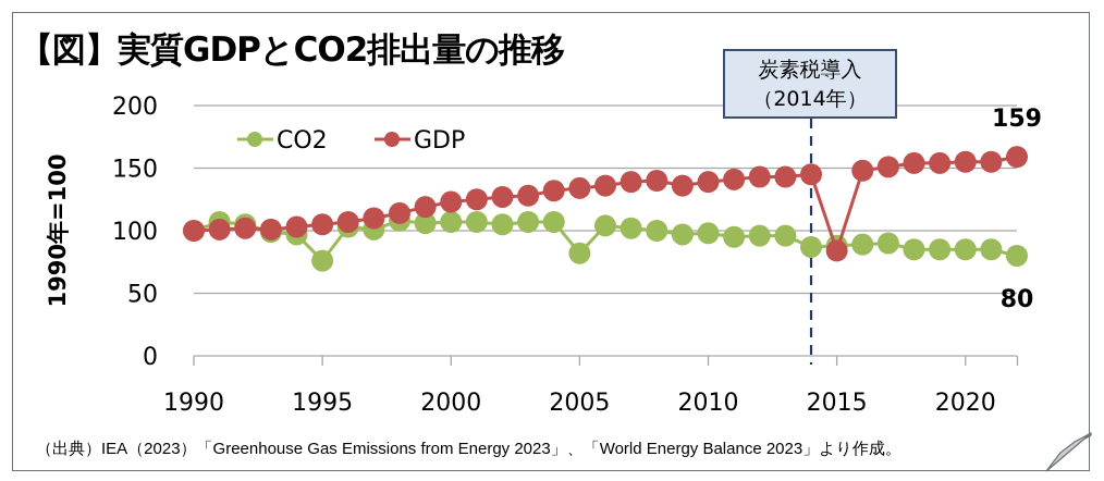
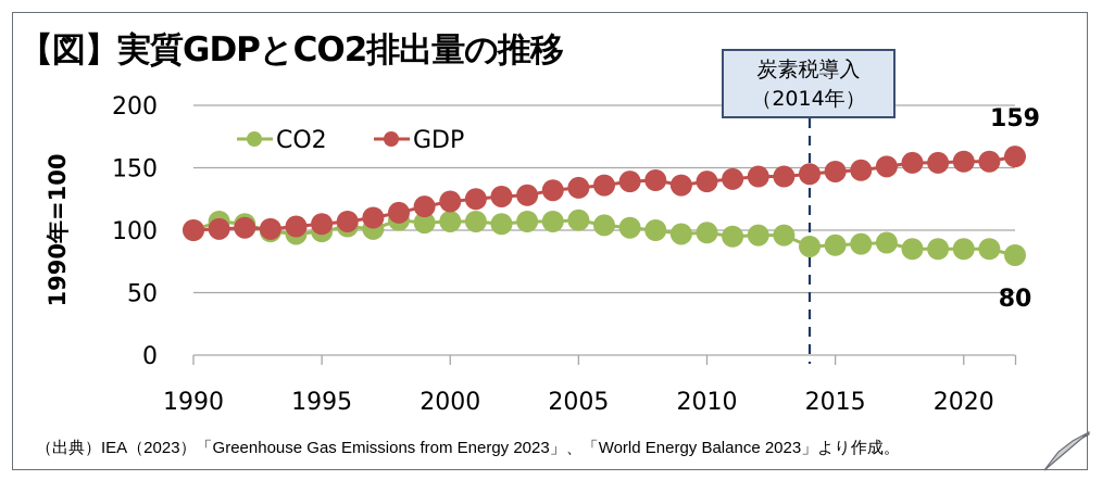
CO2/1995: 76 -> 99
CO2/2005: 82 -> 108
GDP/2015: 84 -> 147
